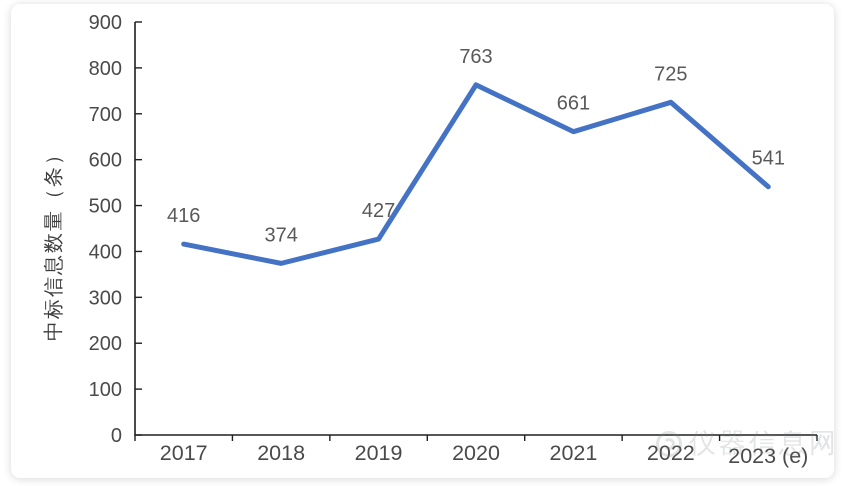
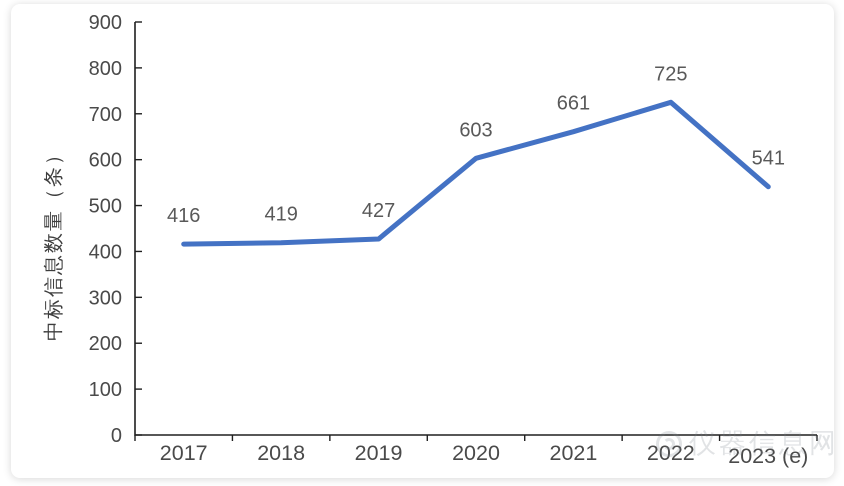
2018: 374 -> 419
2020: 763 -> 603
